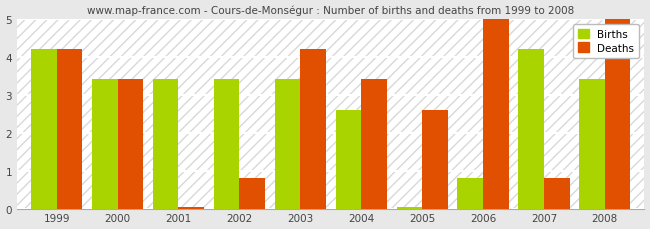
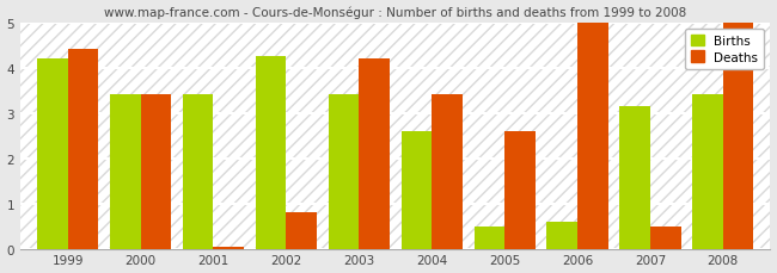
Deaths/1999: 4.20 -> 4.40
Births/2002: 3.40 -> 4.25
Births/2005: 0.05 -> 0.50
Births/2006: 0.80 -> 0.60
Births/2007: 4.20 -> 3.15
Deaths/2007: 0.80 -> 0.50
